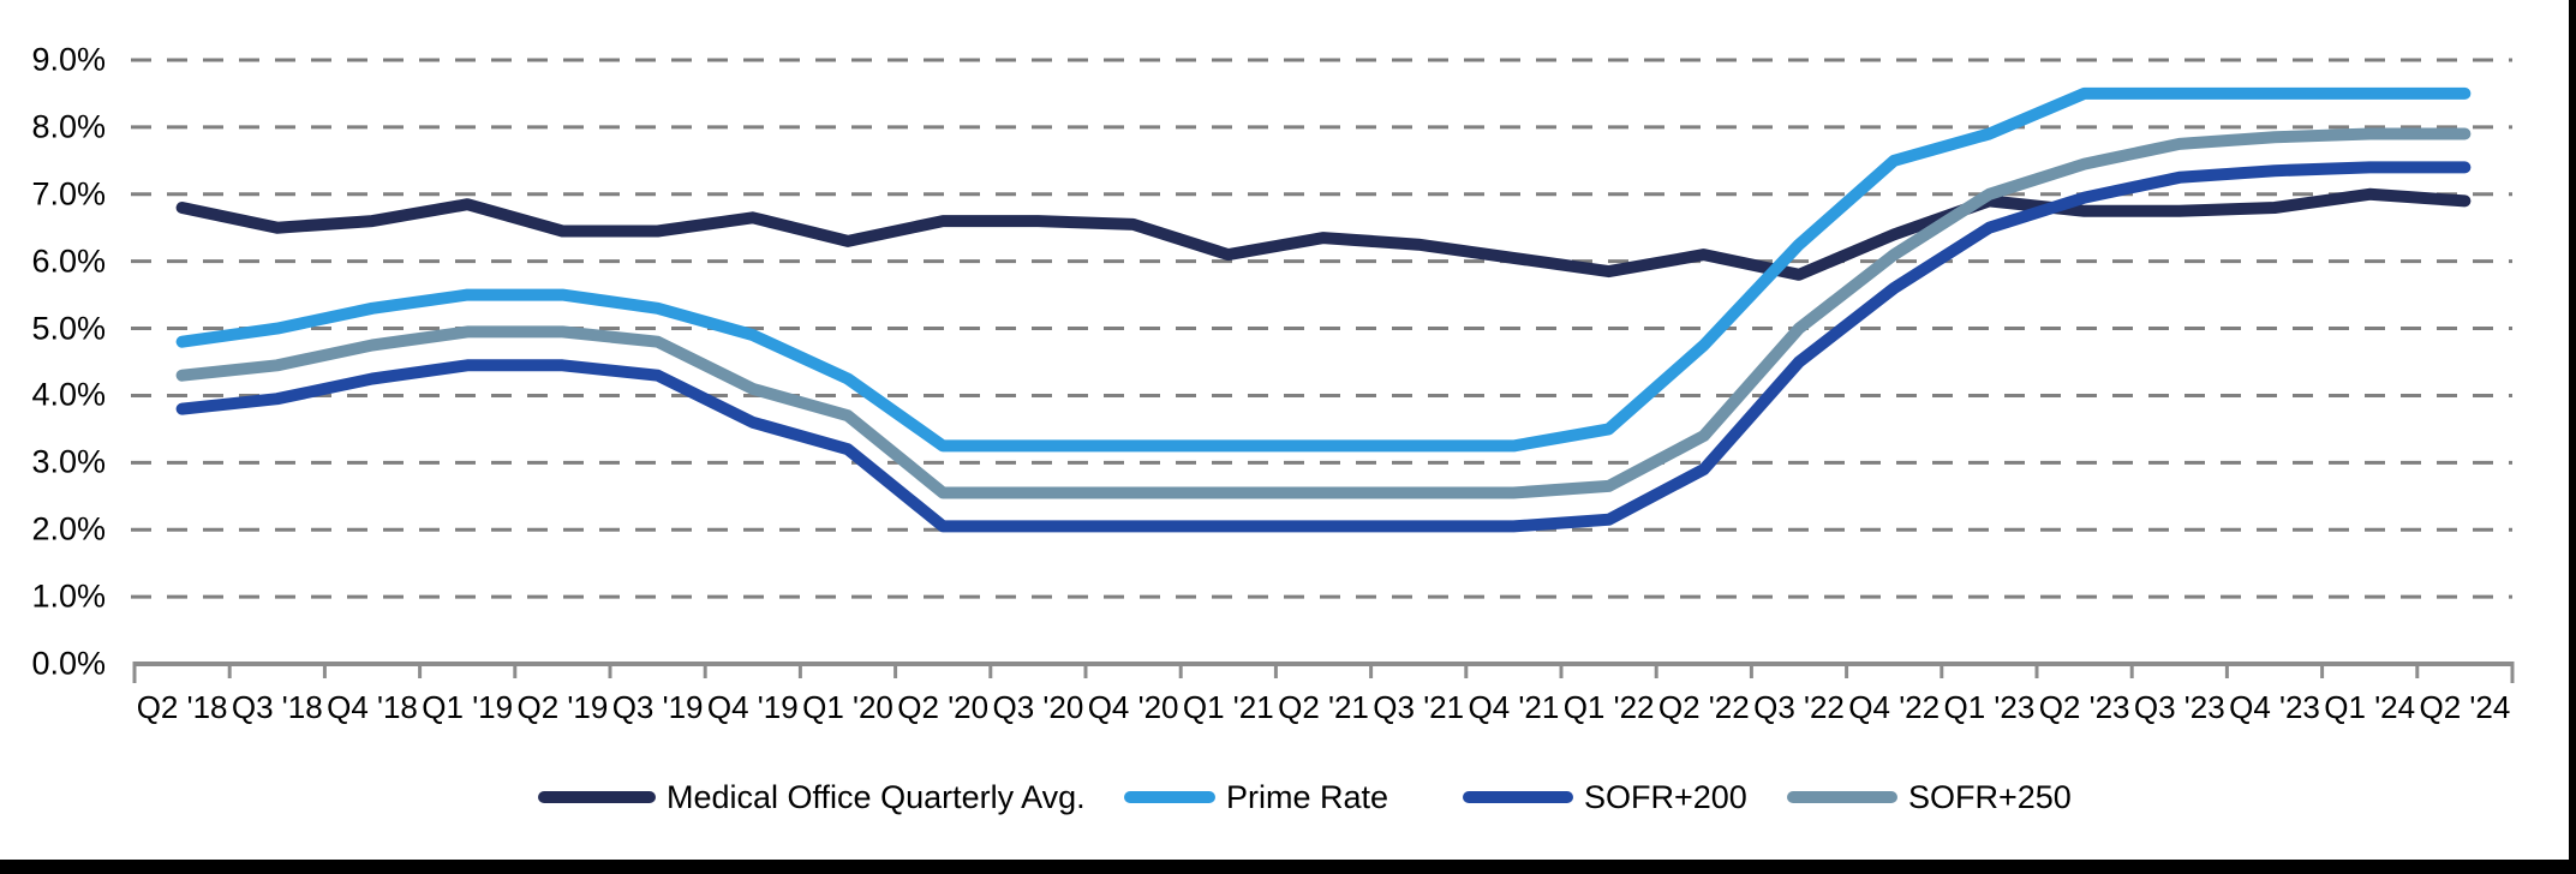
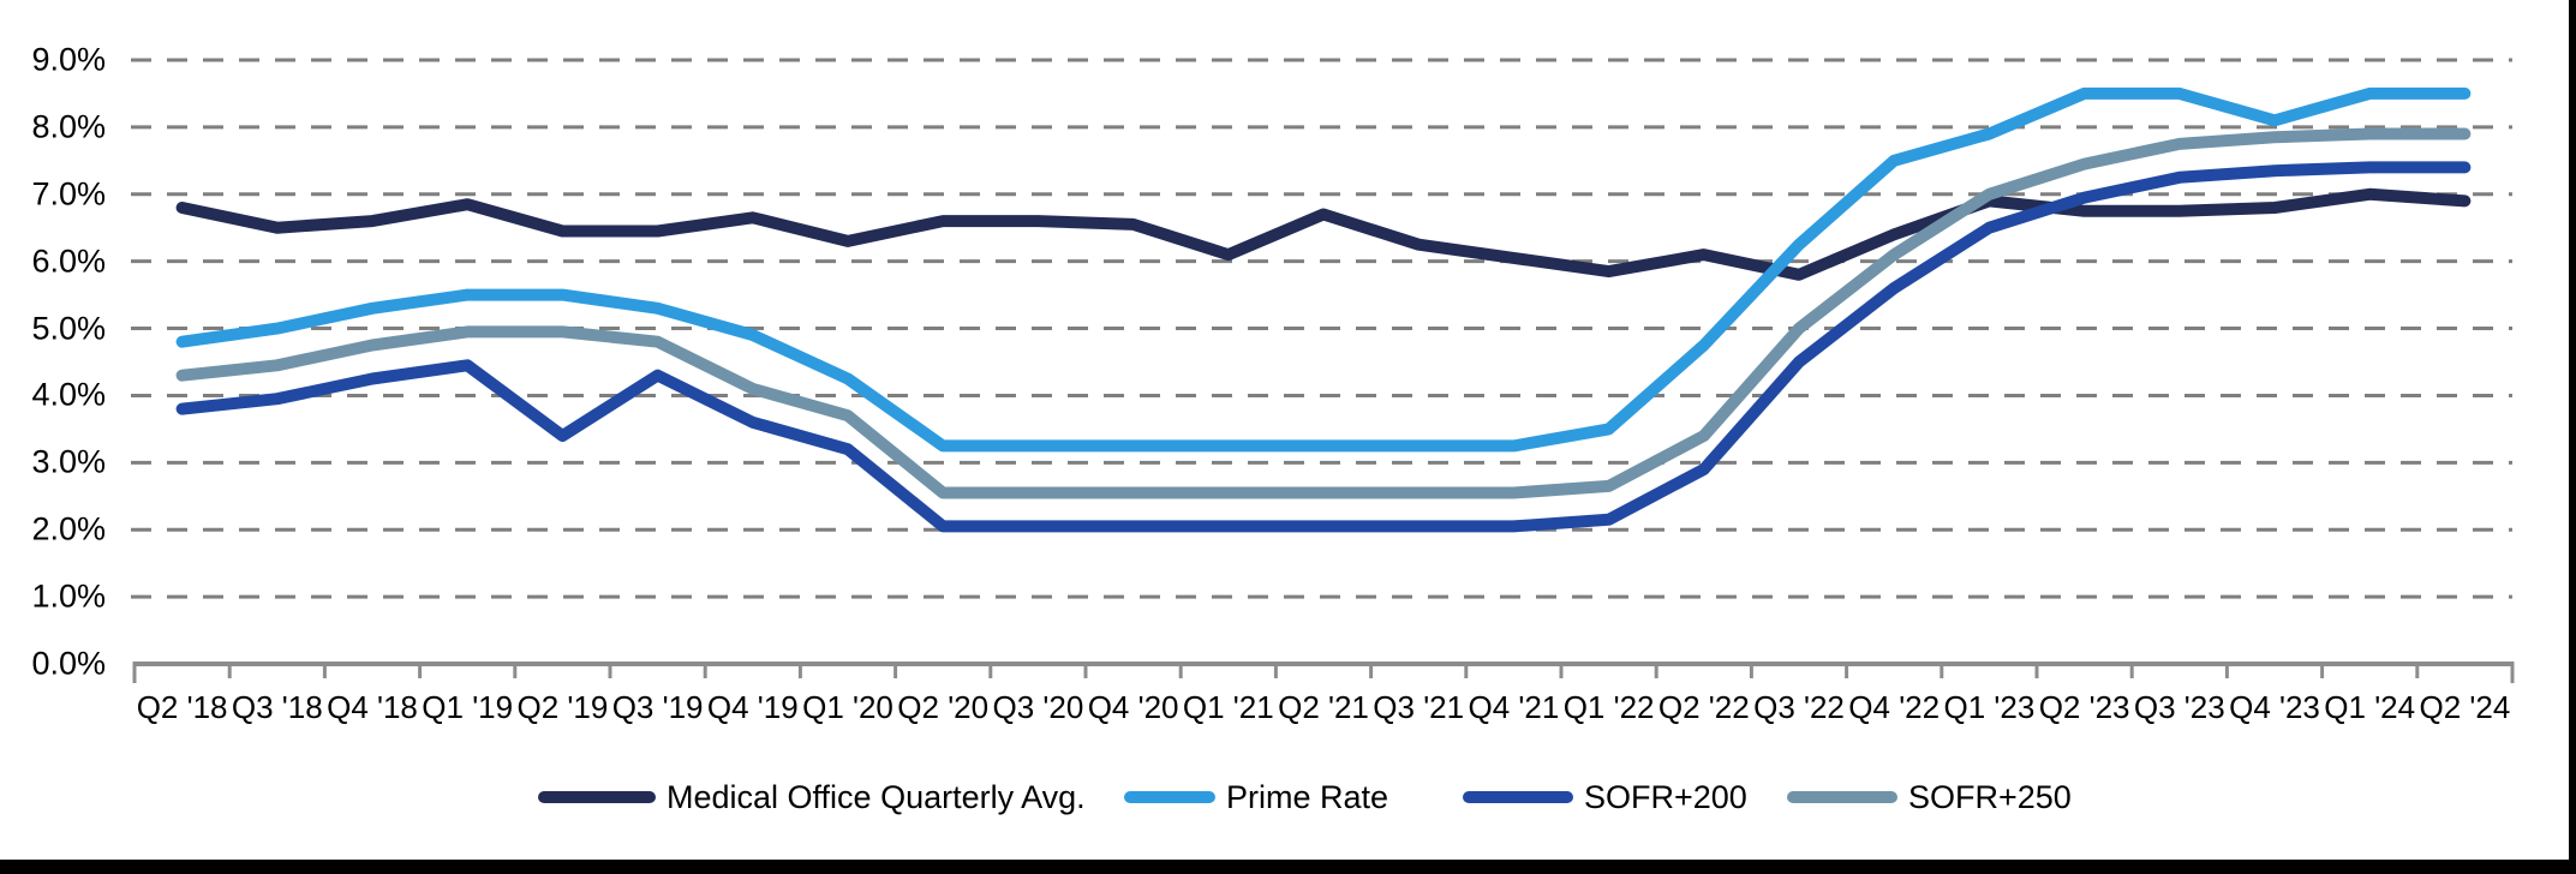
SOFR+200/Q2 '19: 4.5% -> 3.4%
Medical Office Quarterly Avg./Q2 '21: 6.3% -> 6.7%
Prime Rate/Q4 '23: 8.5% -> 8.1%
